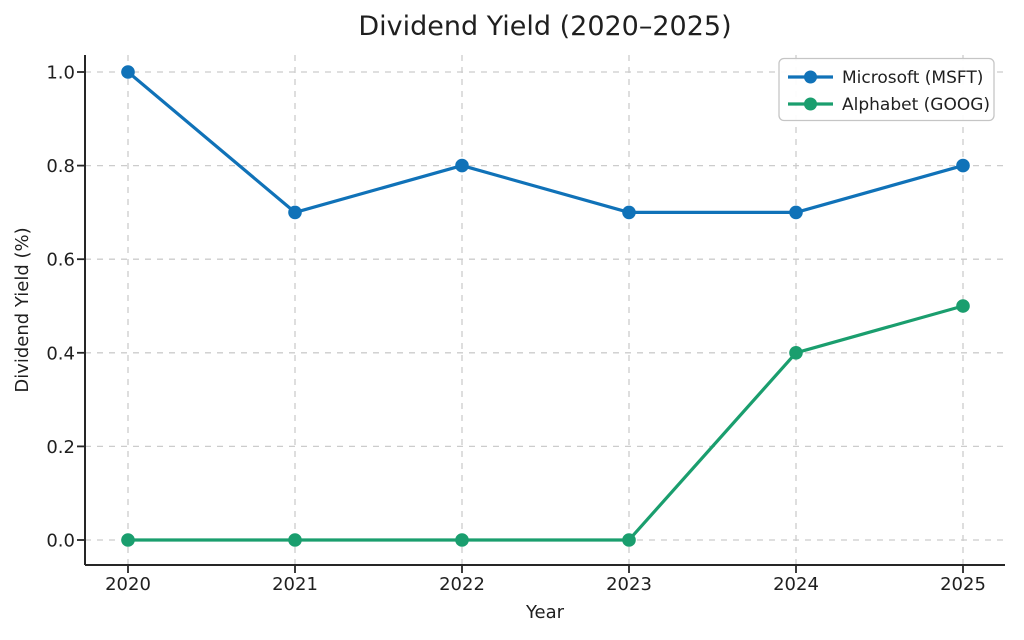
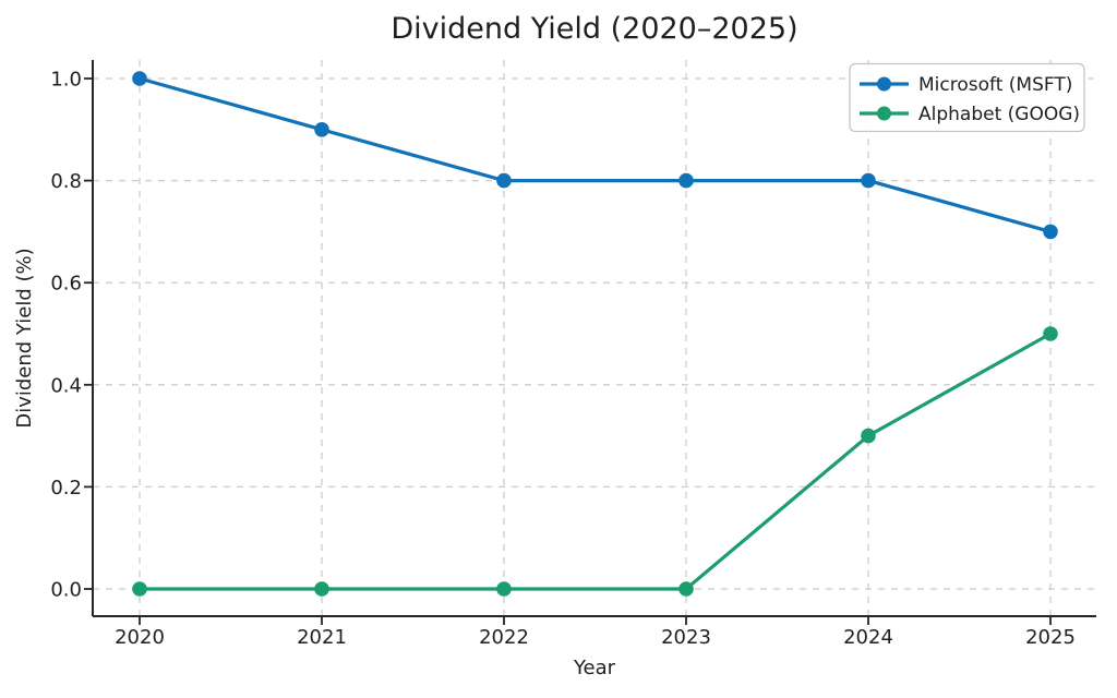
Microsoft (MSFT)/2021: 0.7 -> 0.9
Microsoft (MSFT)/2023: 0.7 -> 0.8
Microsoft (MSFT)/2024: 0.7 -> 0.8
Alphabet (GOOG)/2024: 0.4 -> 0.3
Microsoft (MSFT)/2025: 0.8 -> 0.7
